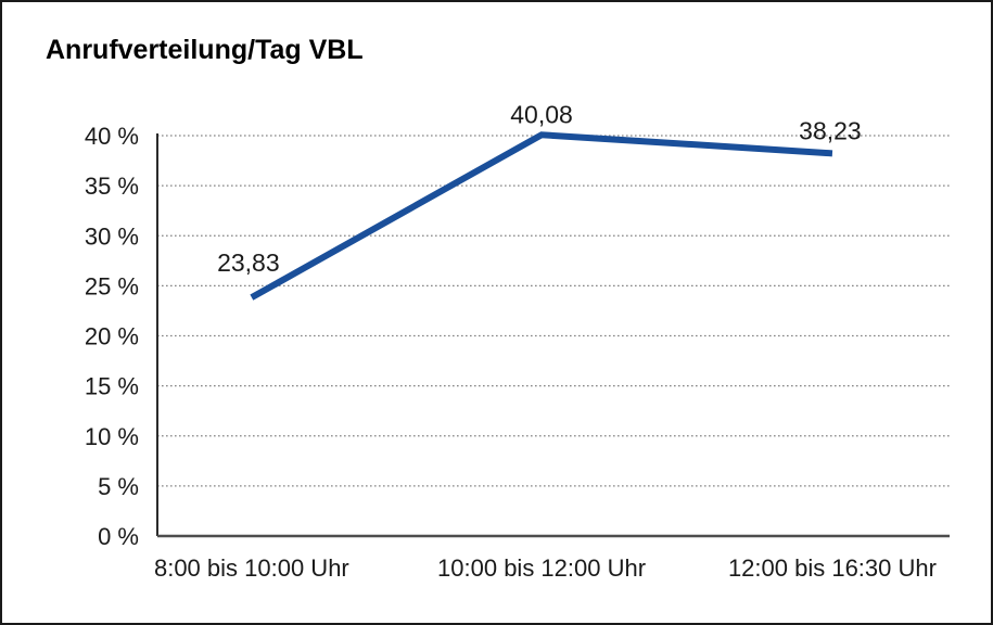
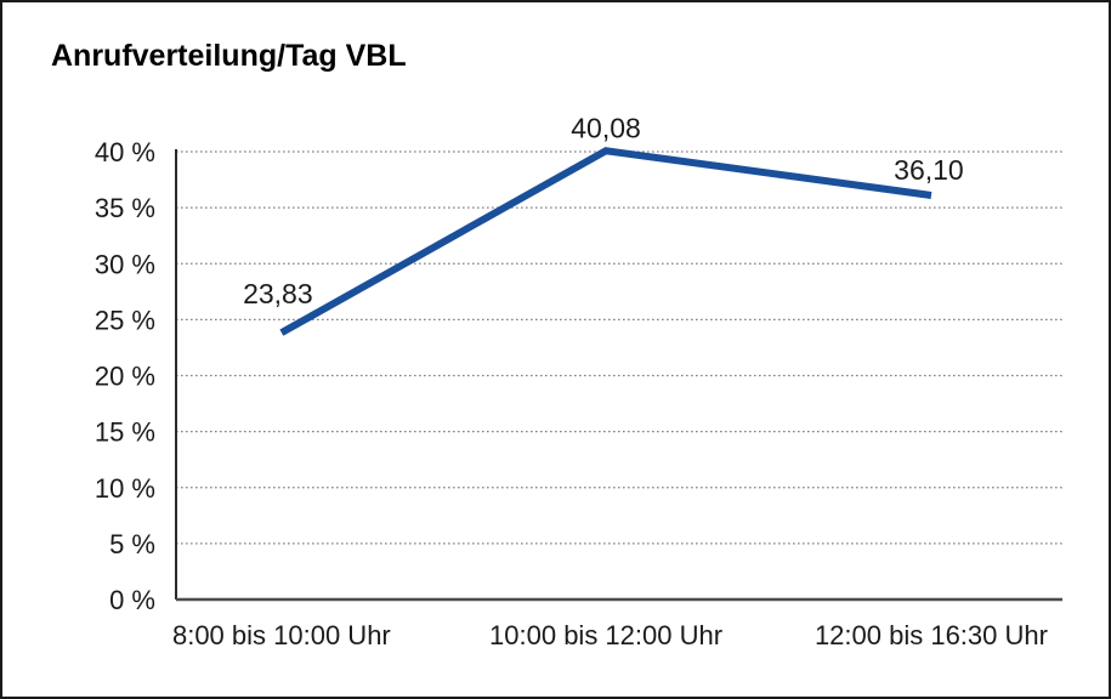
12:00 bis 16:30 Uhr: 38,23 -> 36,10
